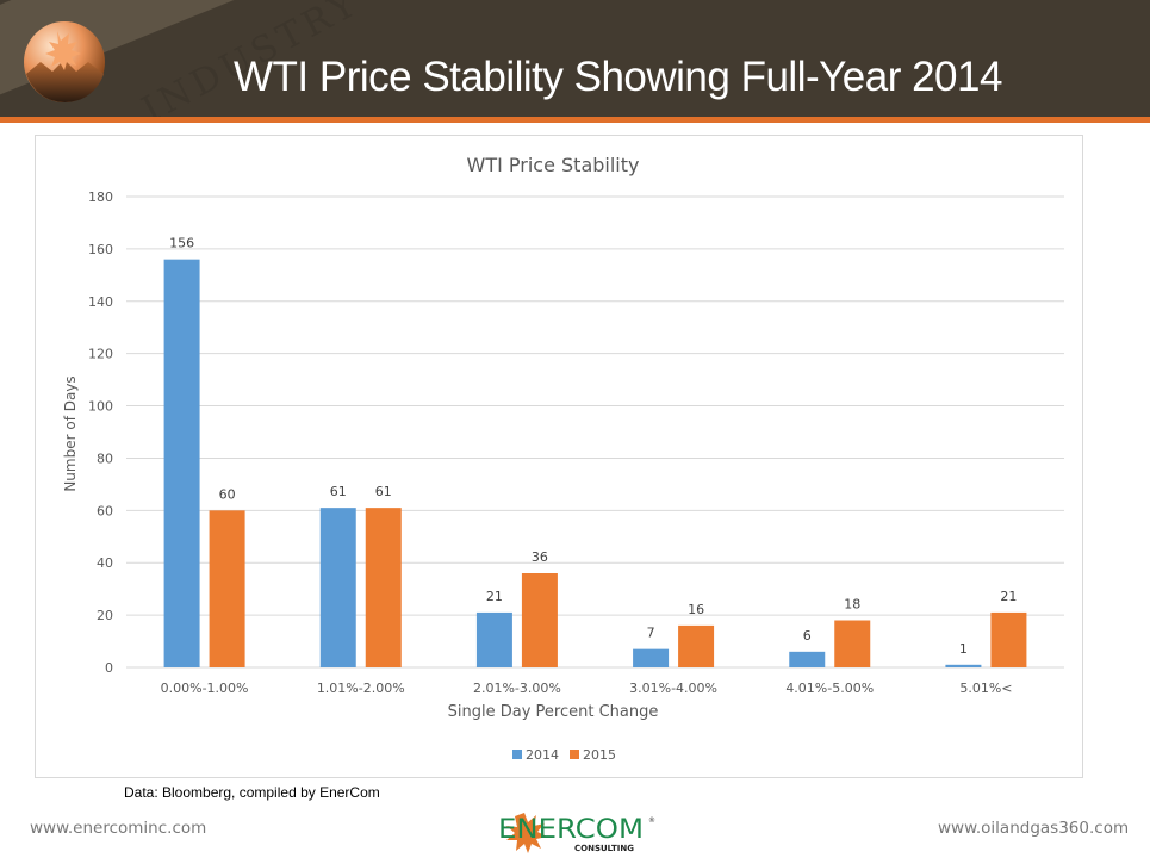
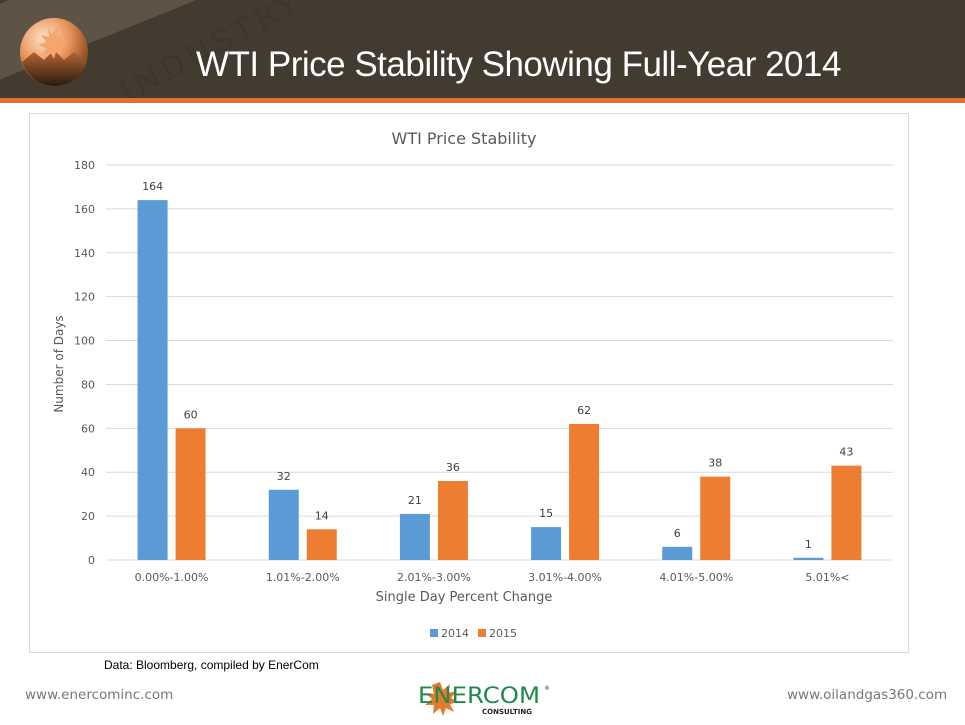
2014/0.00%-1.00%: 156 -> 164
2014/1.01%-2.00%: 61 -> 32
2015/1.01%-2.00%: 61 -> 14
2014/3.01%-4.00%: 7 -> 15
2015/3.01%-4.00%: 16 -> 62
2015/4.01%-5.00%: 18 -> 38
2015/5.01%<: 21 -> 43
